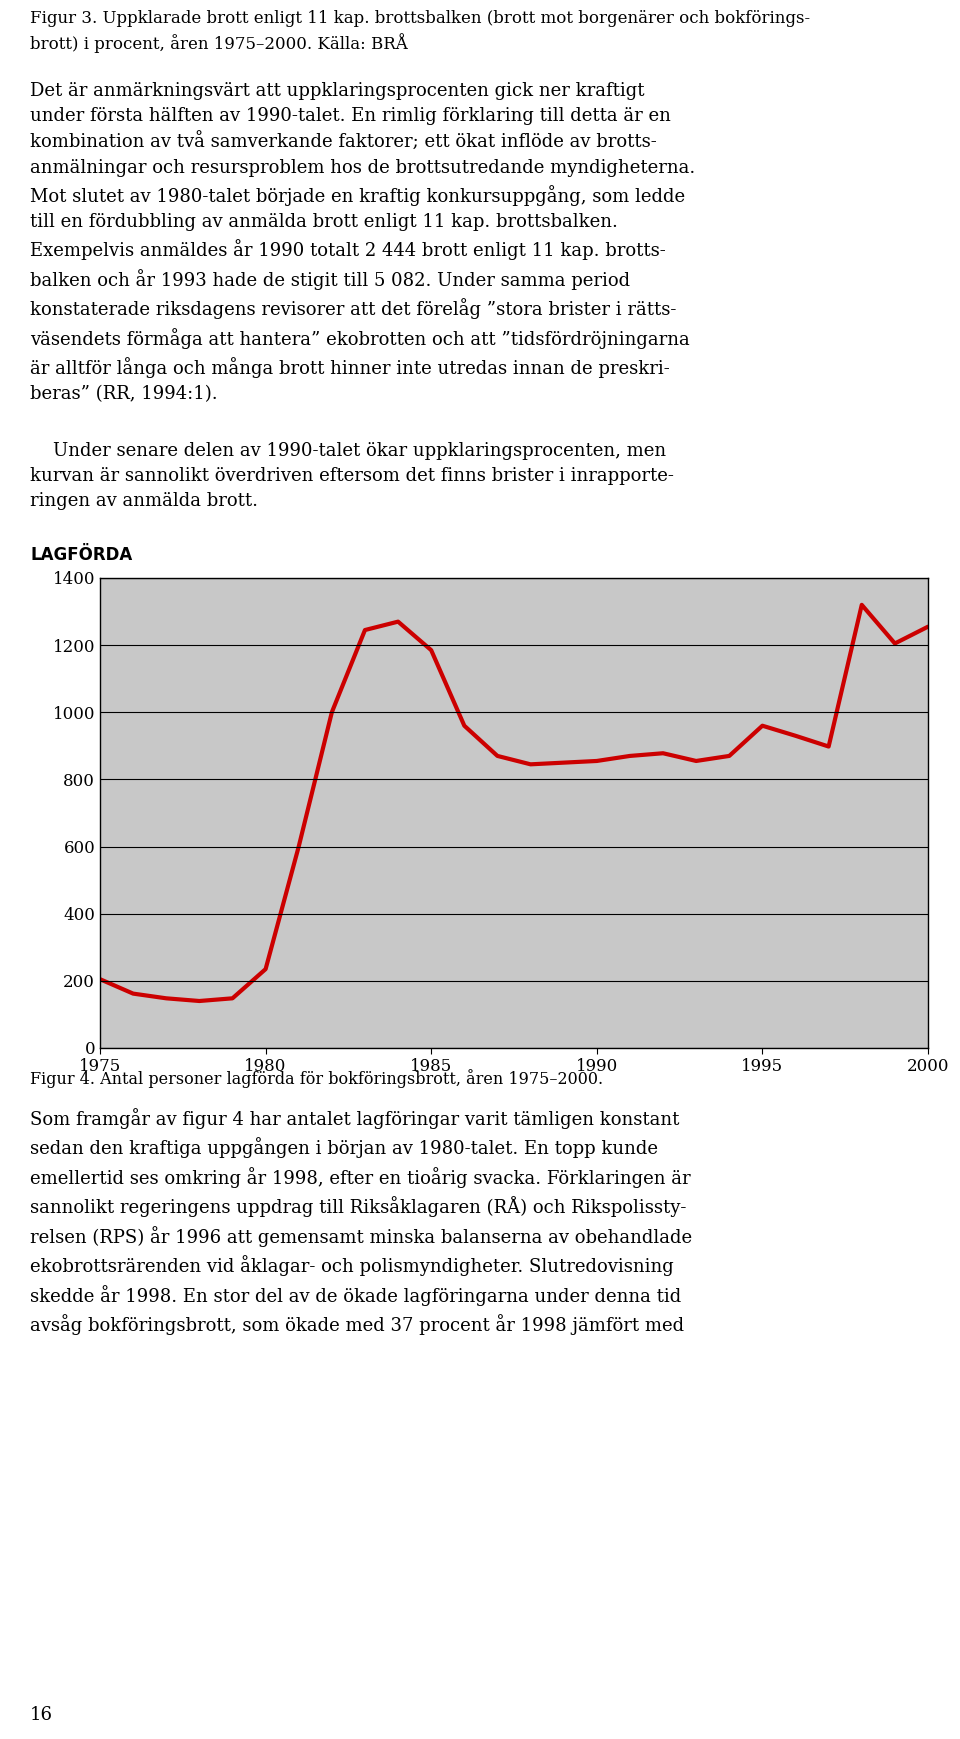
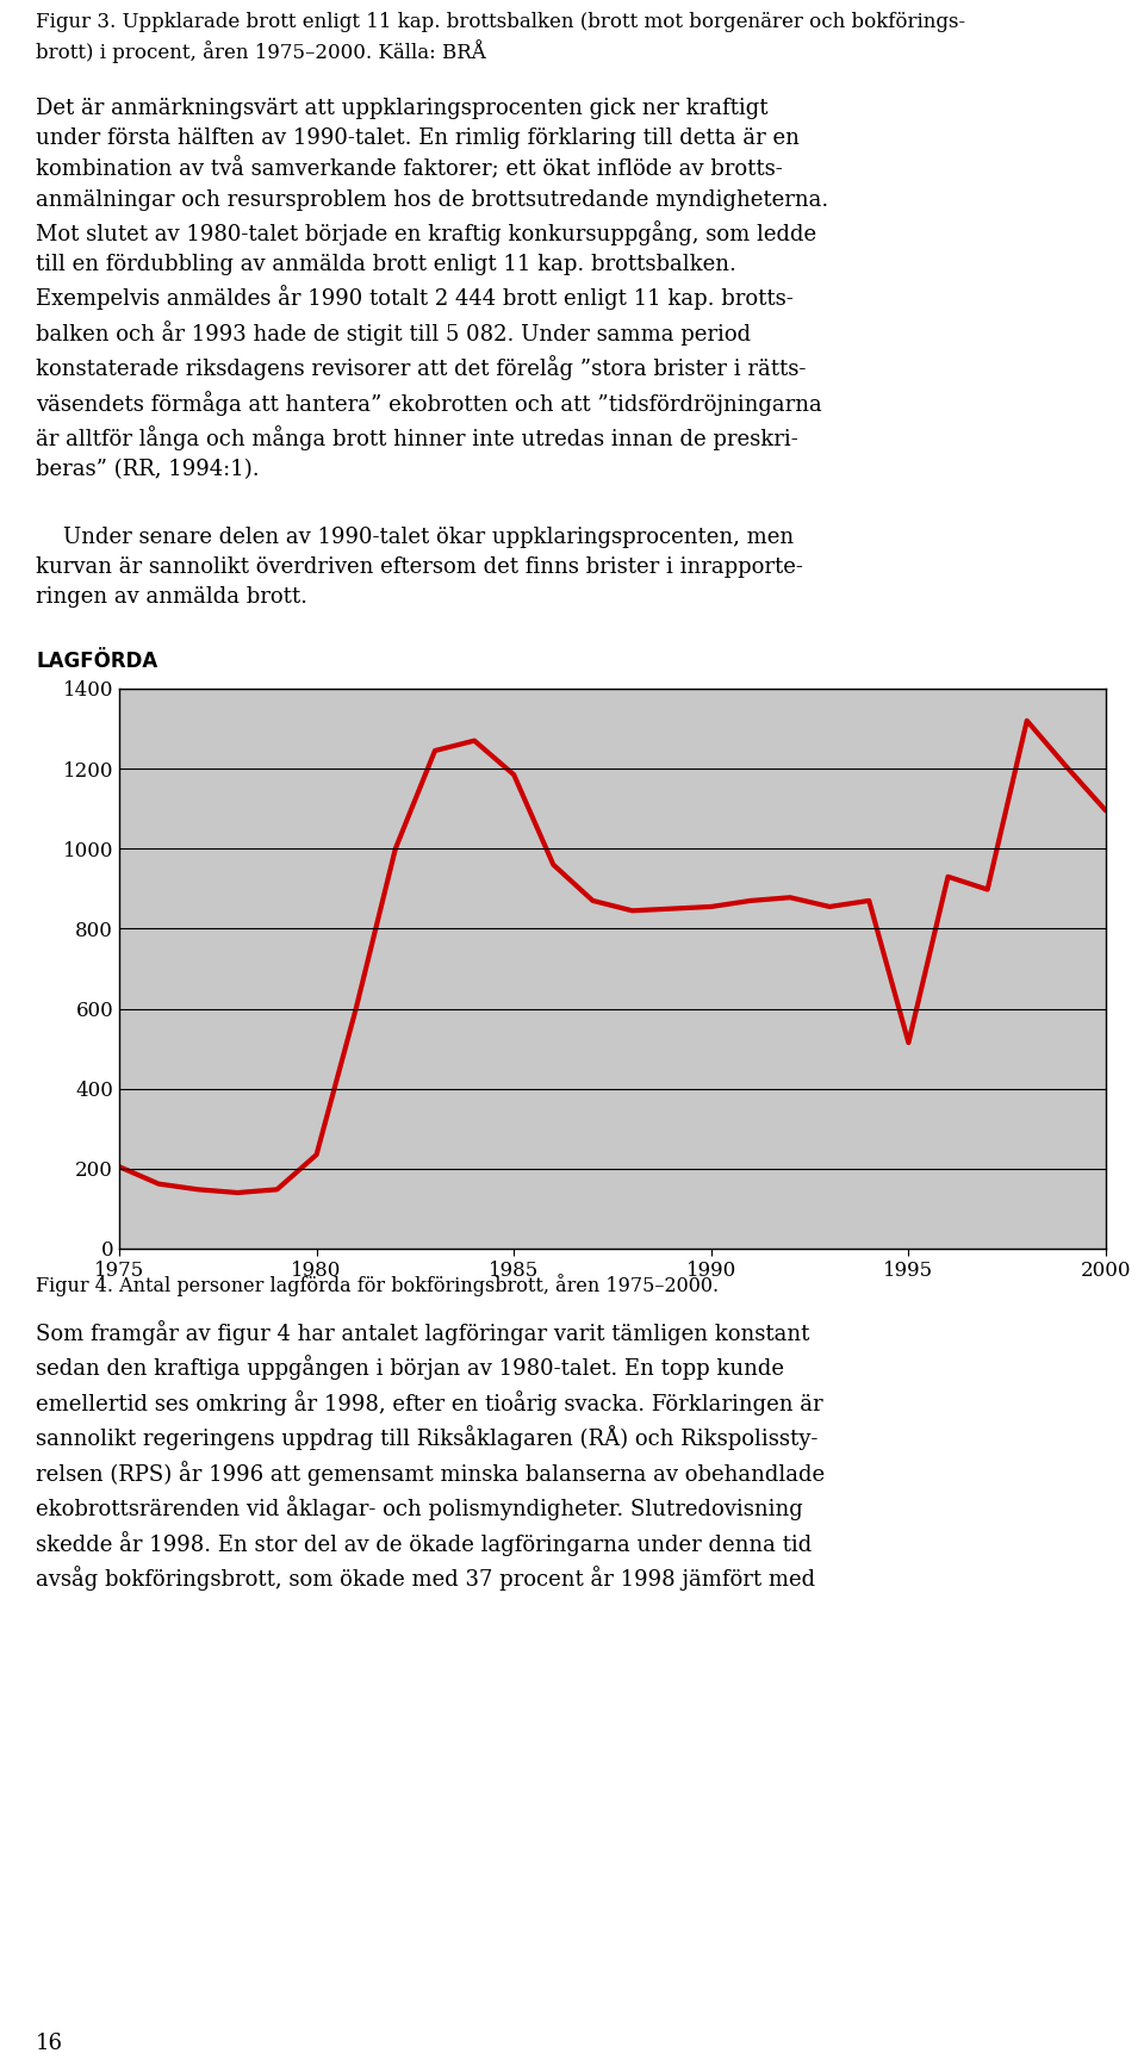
1995: 960 -> 515
2000: 1255 -> 1095
